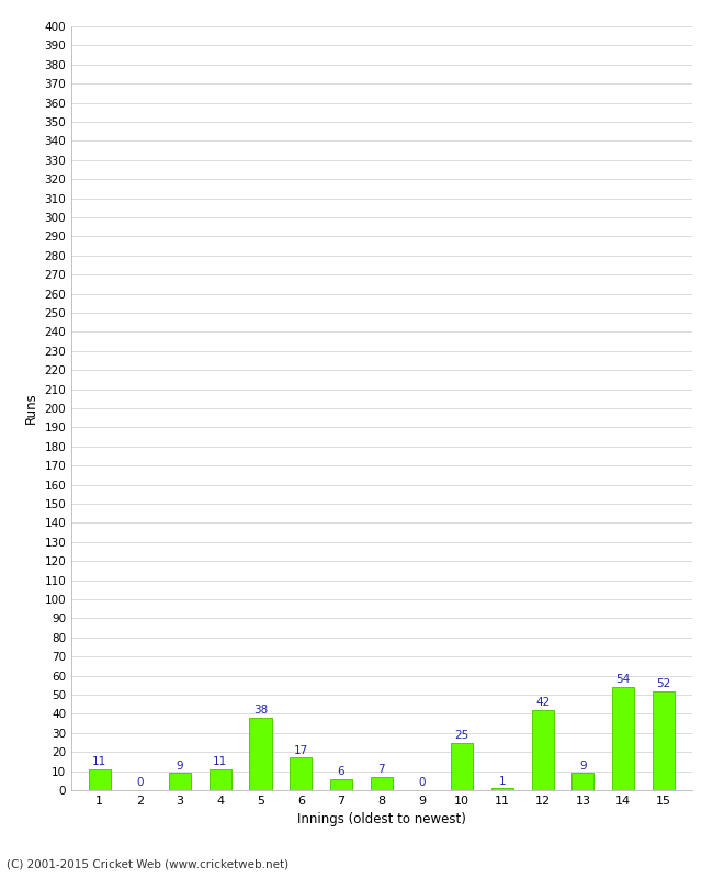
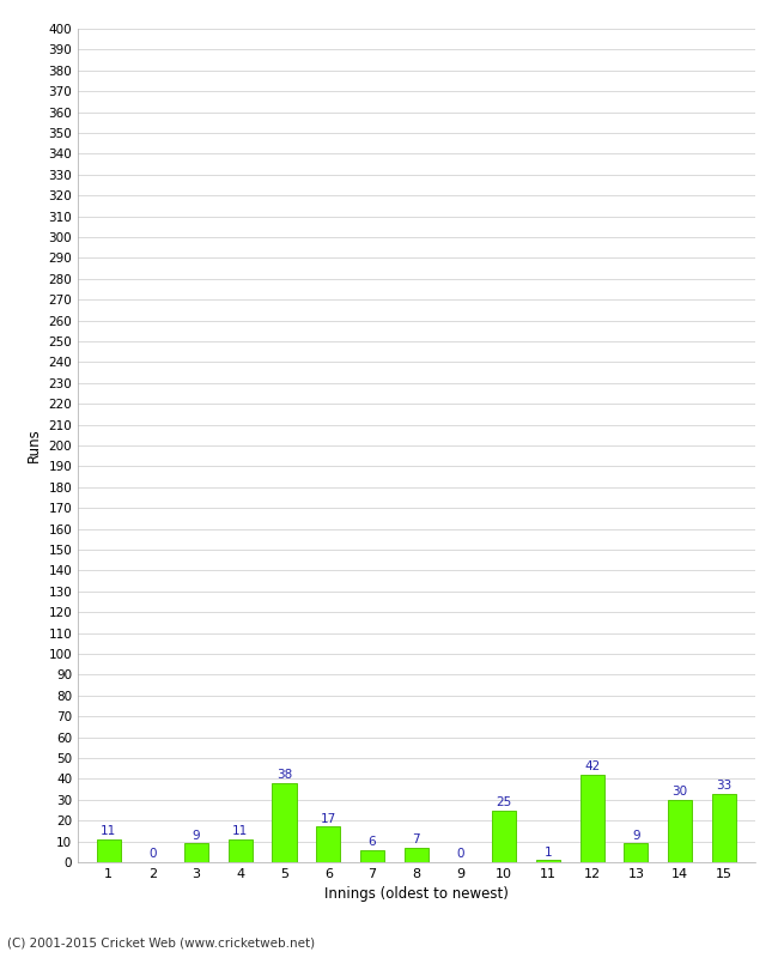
14: 54 -> 30
15: 52 -> 33
